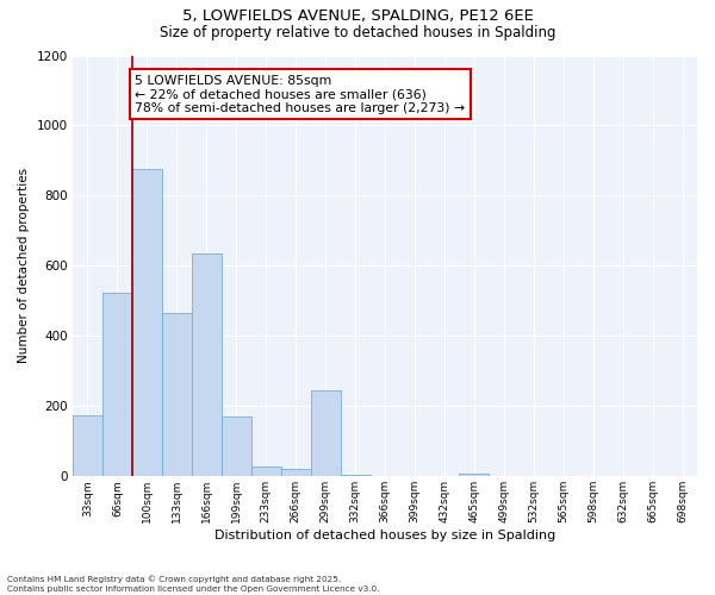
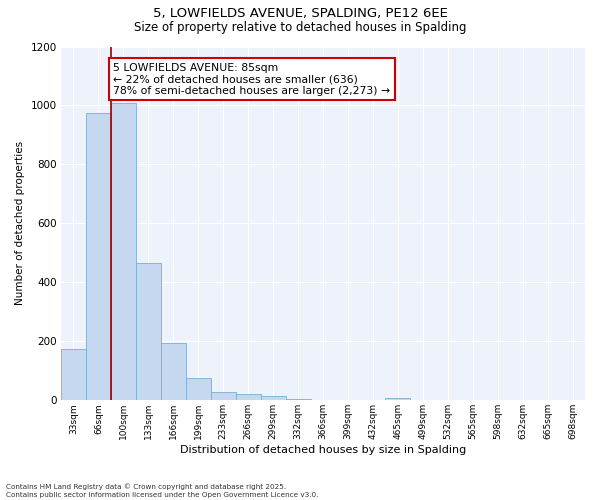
66sqm: 525 -> 975
100sqm: 875 -> 1010
166sqm: 635 -> 195
199sqm: 170 -> 75
299sqm: 245 -> 15
